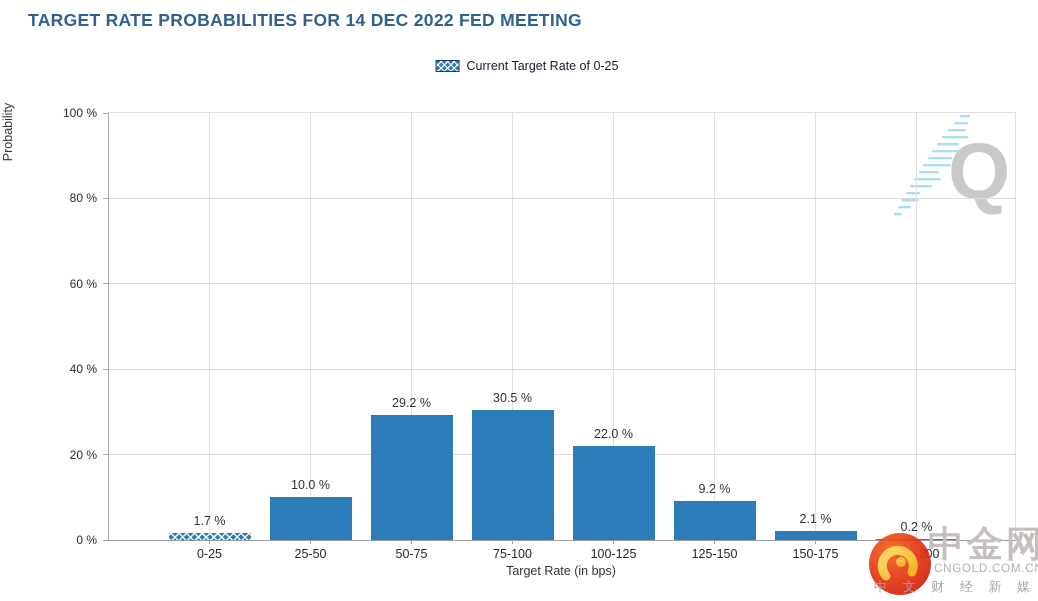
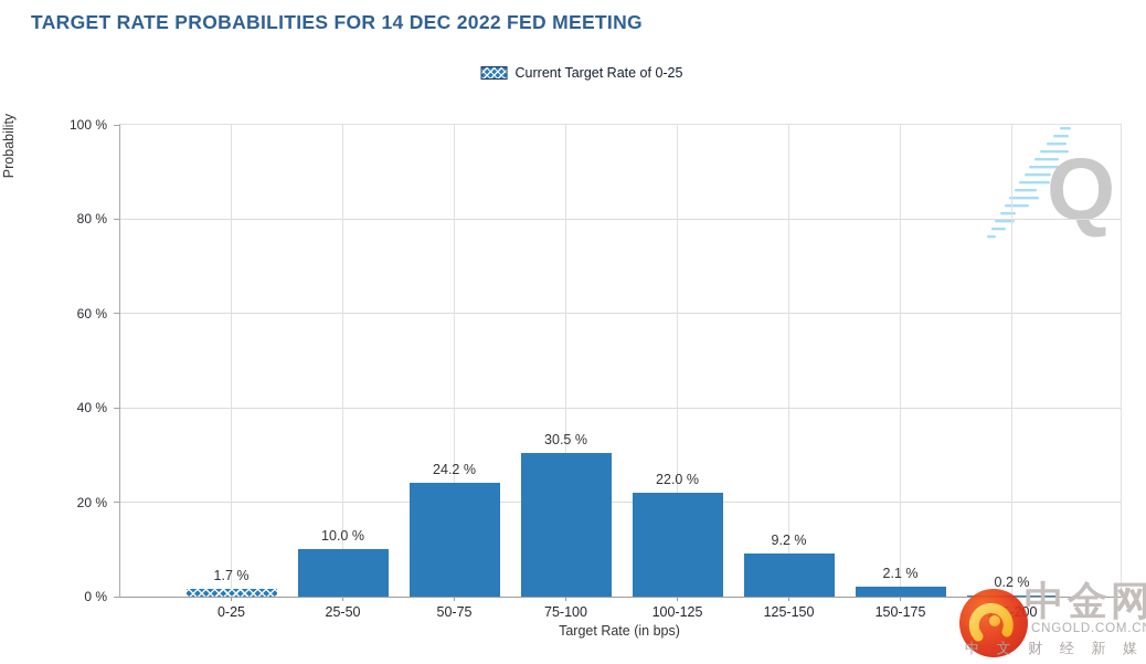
50-75: 29.2 -> 24.2
